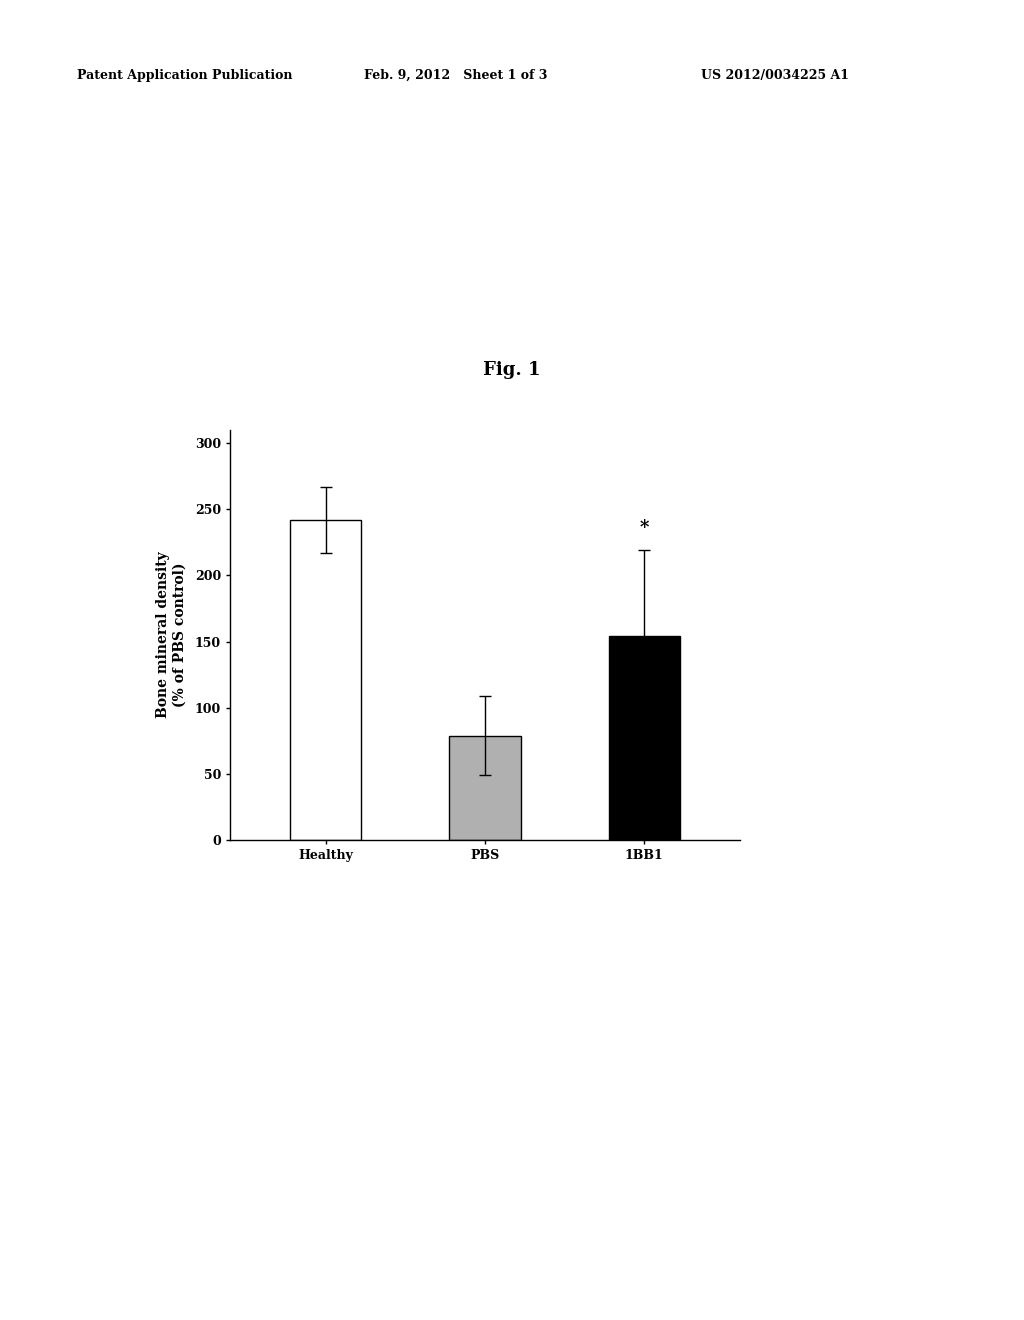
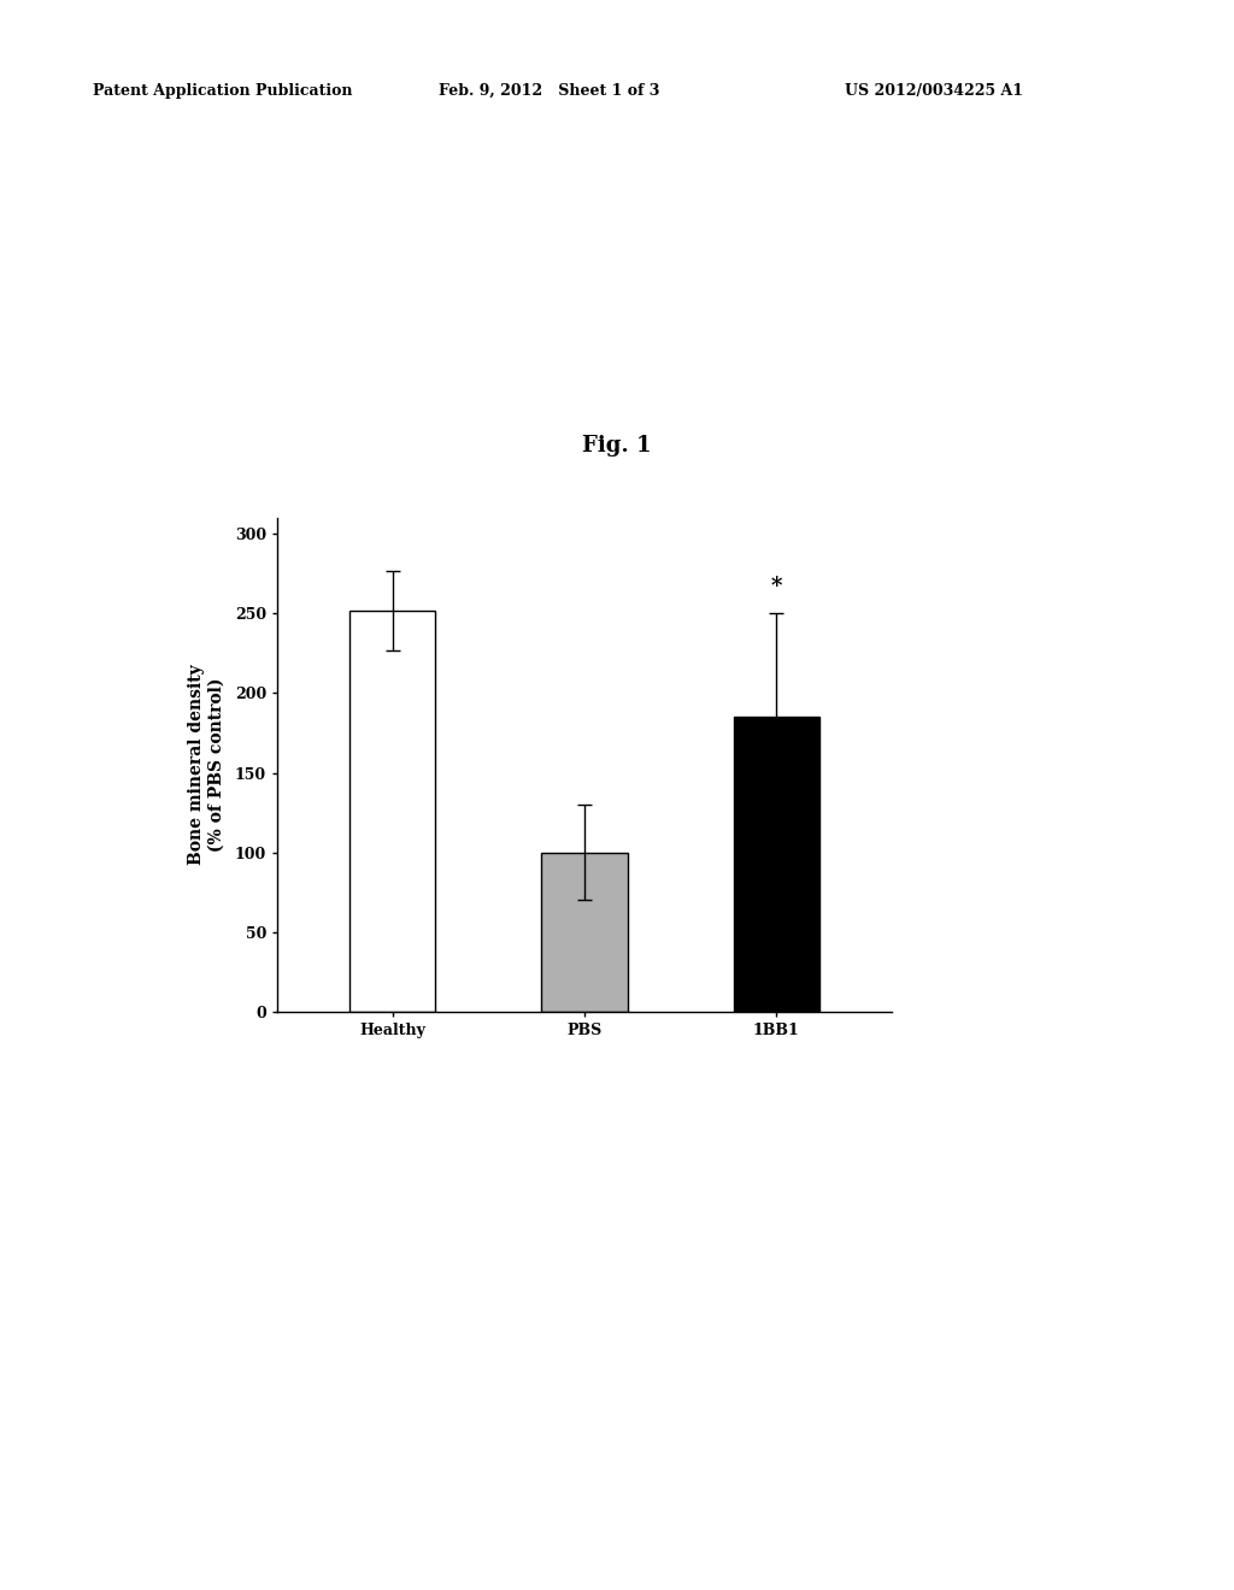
Healthy: 242 -> 252
PBS: 79 -> 100
1BB1: 154 -> 185
